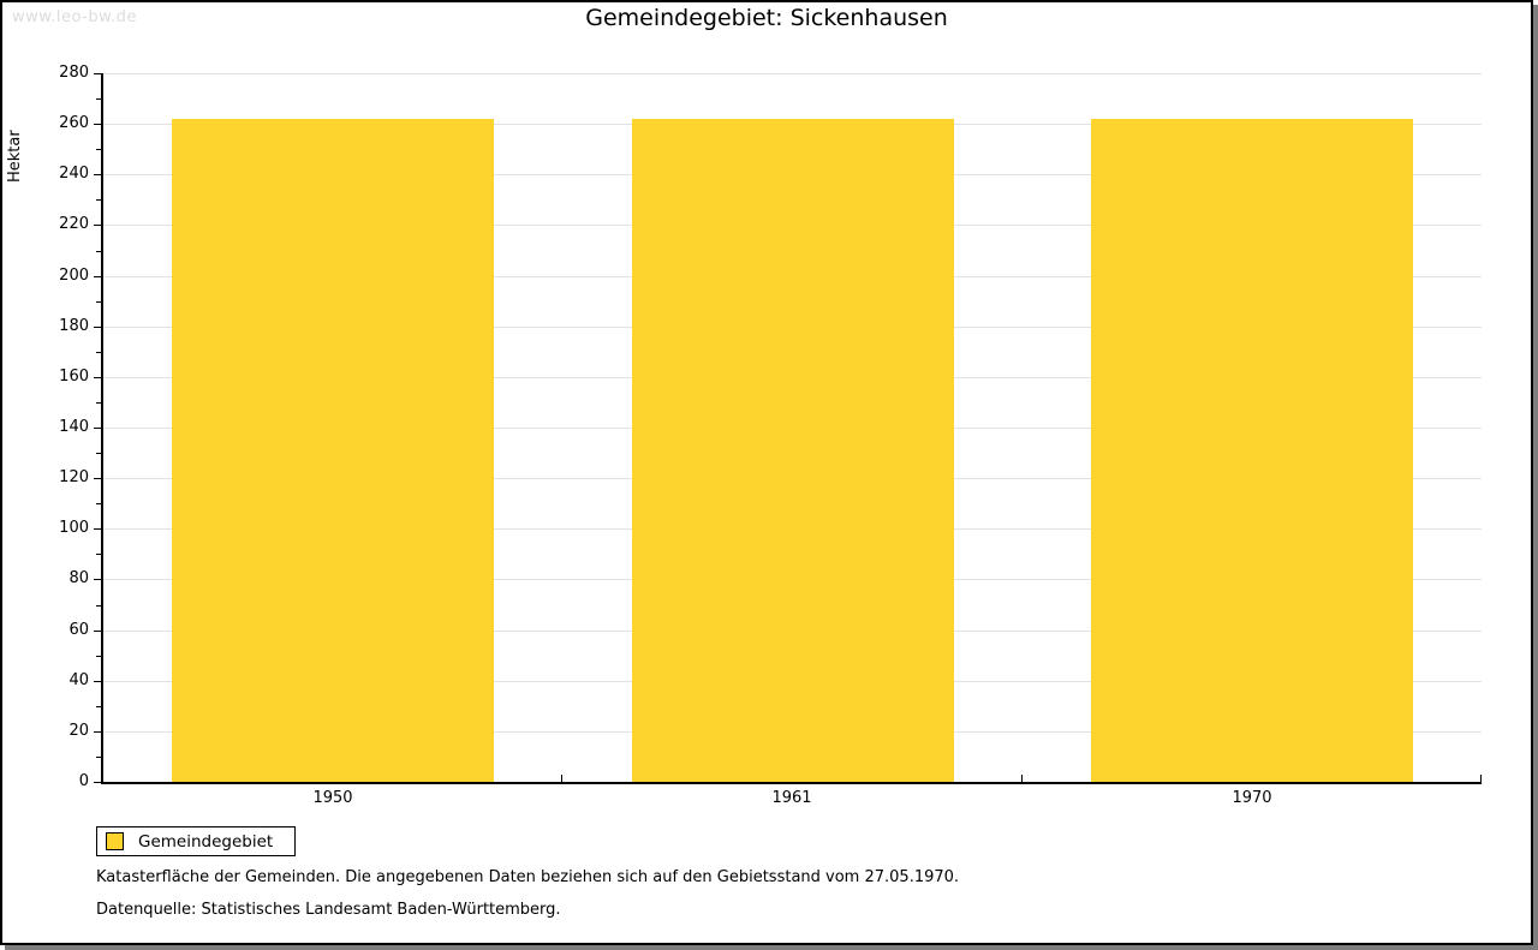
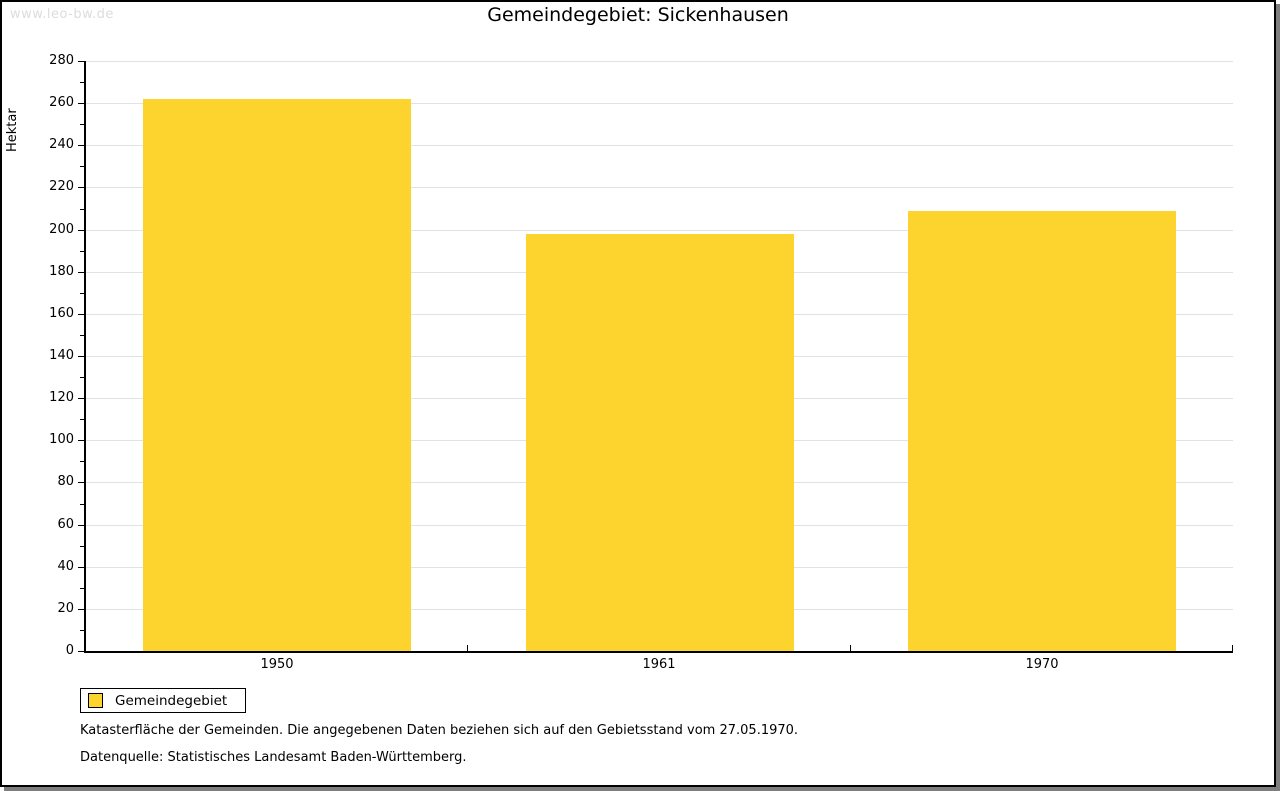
1961: 262 -> 198
1970: 262 -> 209
